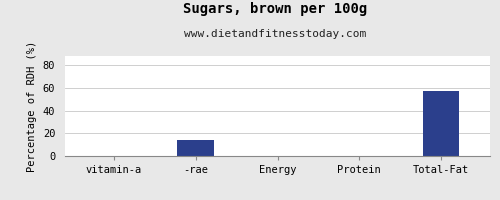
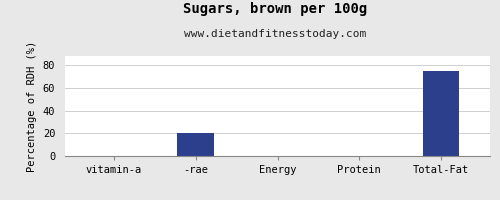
-rae: 14 -> 20
Total-Fat: 57 -> 75
